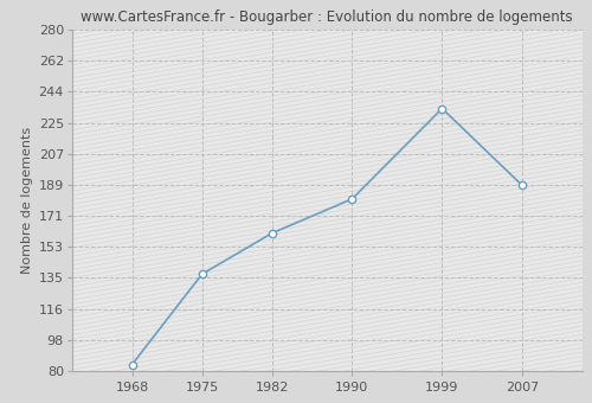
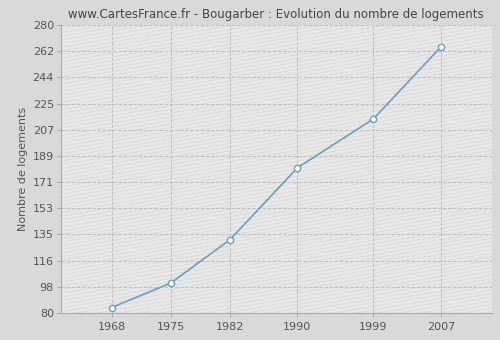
1975: 137 -> 101
1982: 161 -> 131
1999: 234 -> 215
2007: 189 -> 265
